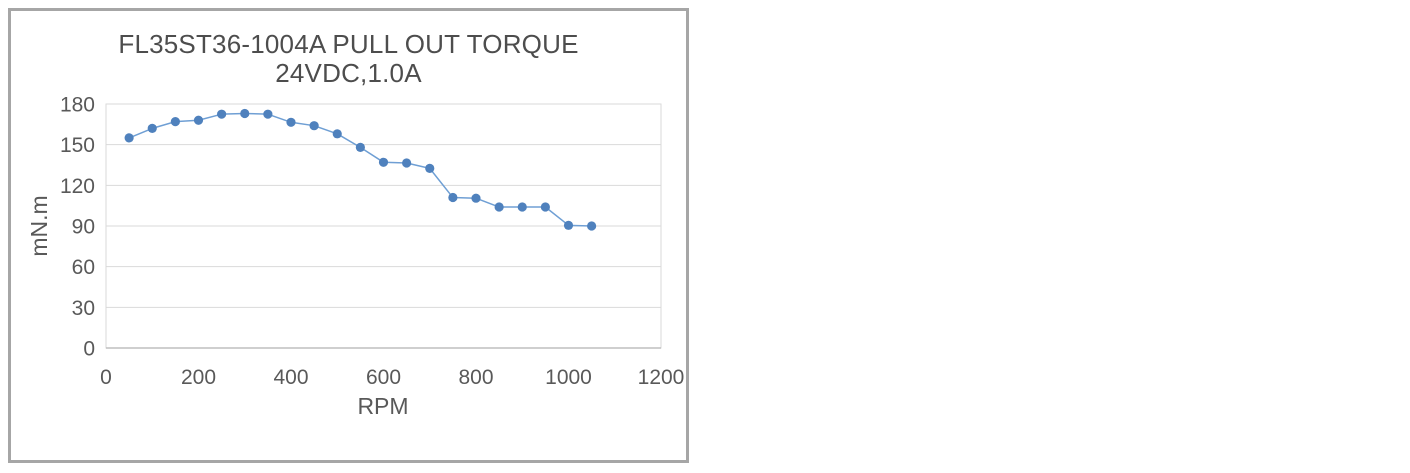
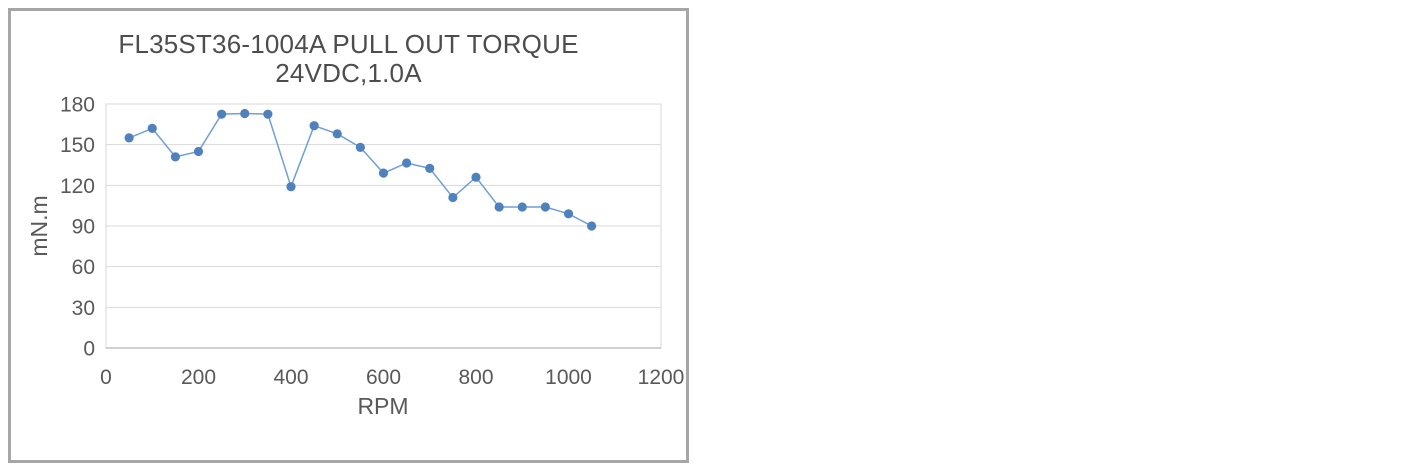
150: 167 -> 141
200: 168 -> 145
400: 166 -> 119
600: 137 -> 129
800: 110 -> 126
1000: 90 -> 99
